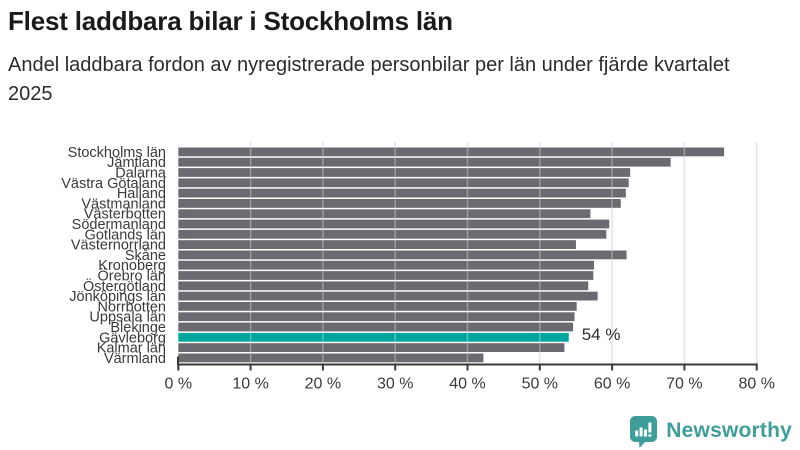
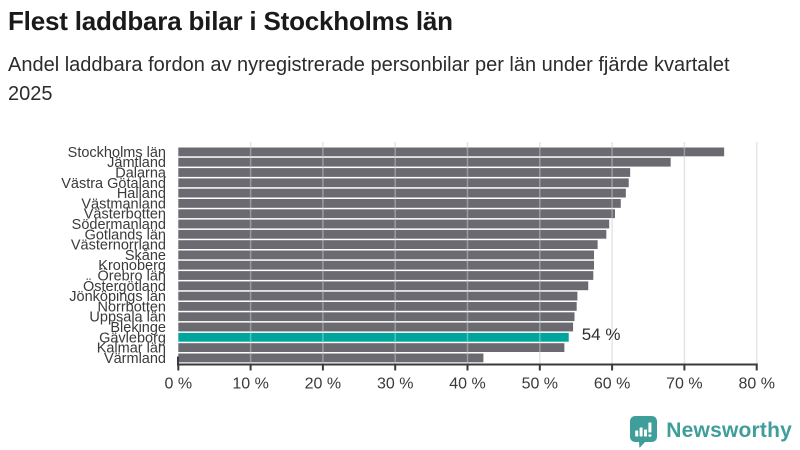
Västerbotten: 57% -> 60%
Västernorrland: 55% -> 58%
Skåne: 62% -> 58%
Jönköpings län: 58% -> 55%
